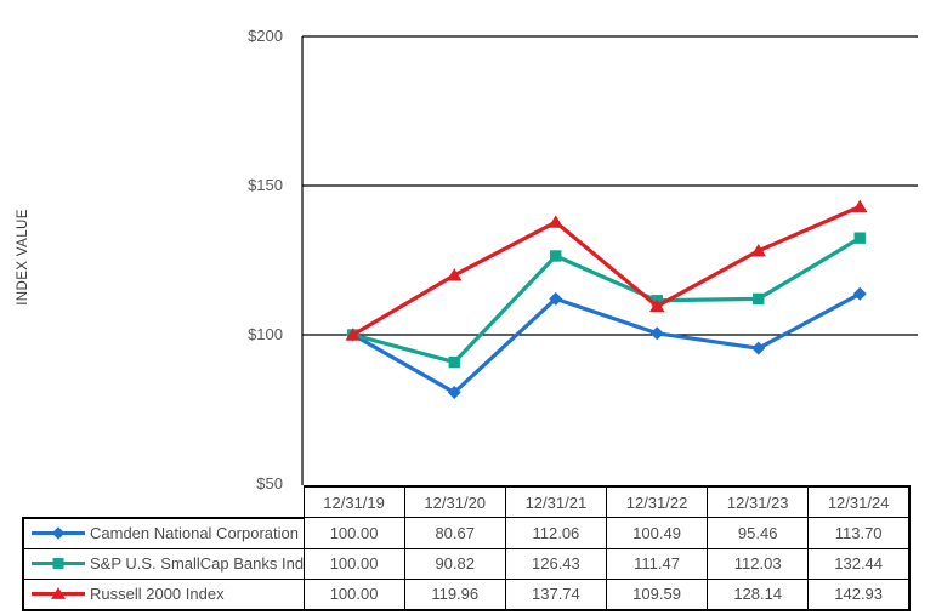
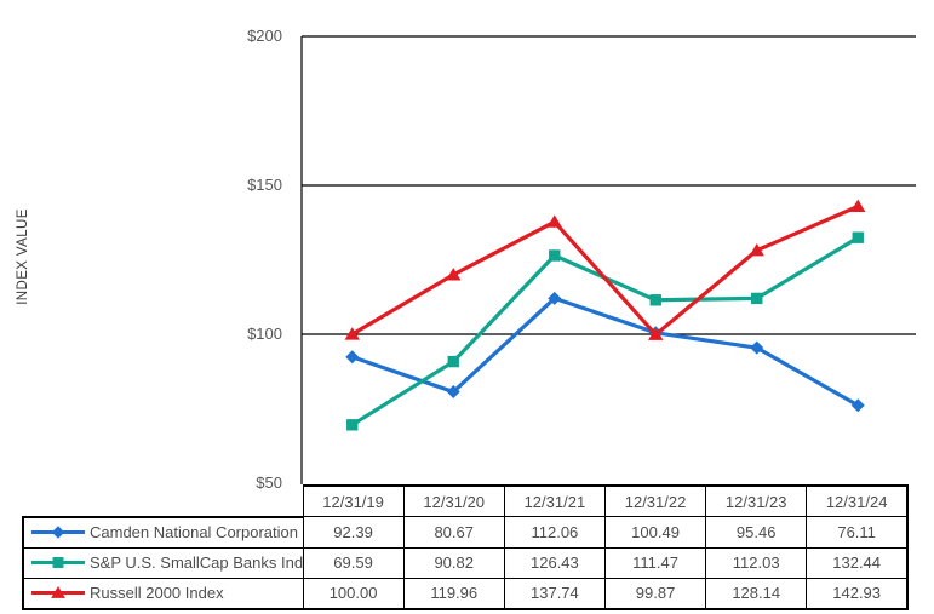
Camden National Corporation/12/31/19: 100.00 -> 92.39
S&P U.S. SmallCap Banks Index/12/31/19: 100.00 -> 69.59
Russell 2000 Index/12/31/22: 109.59 -> 99.87
Camden National Corporation/12/31/24: 113.70 -> 76.11
